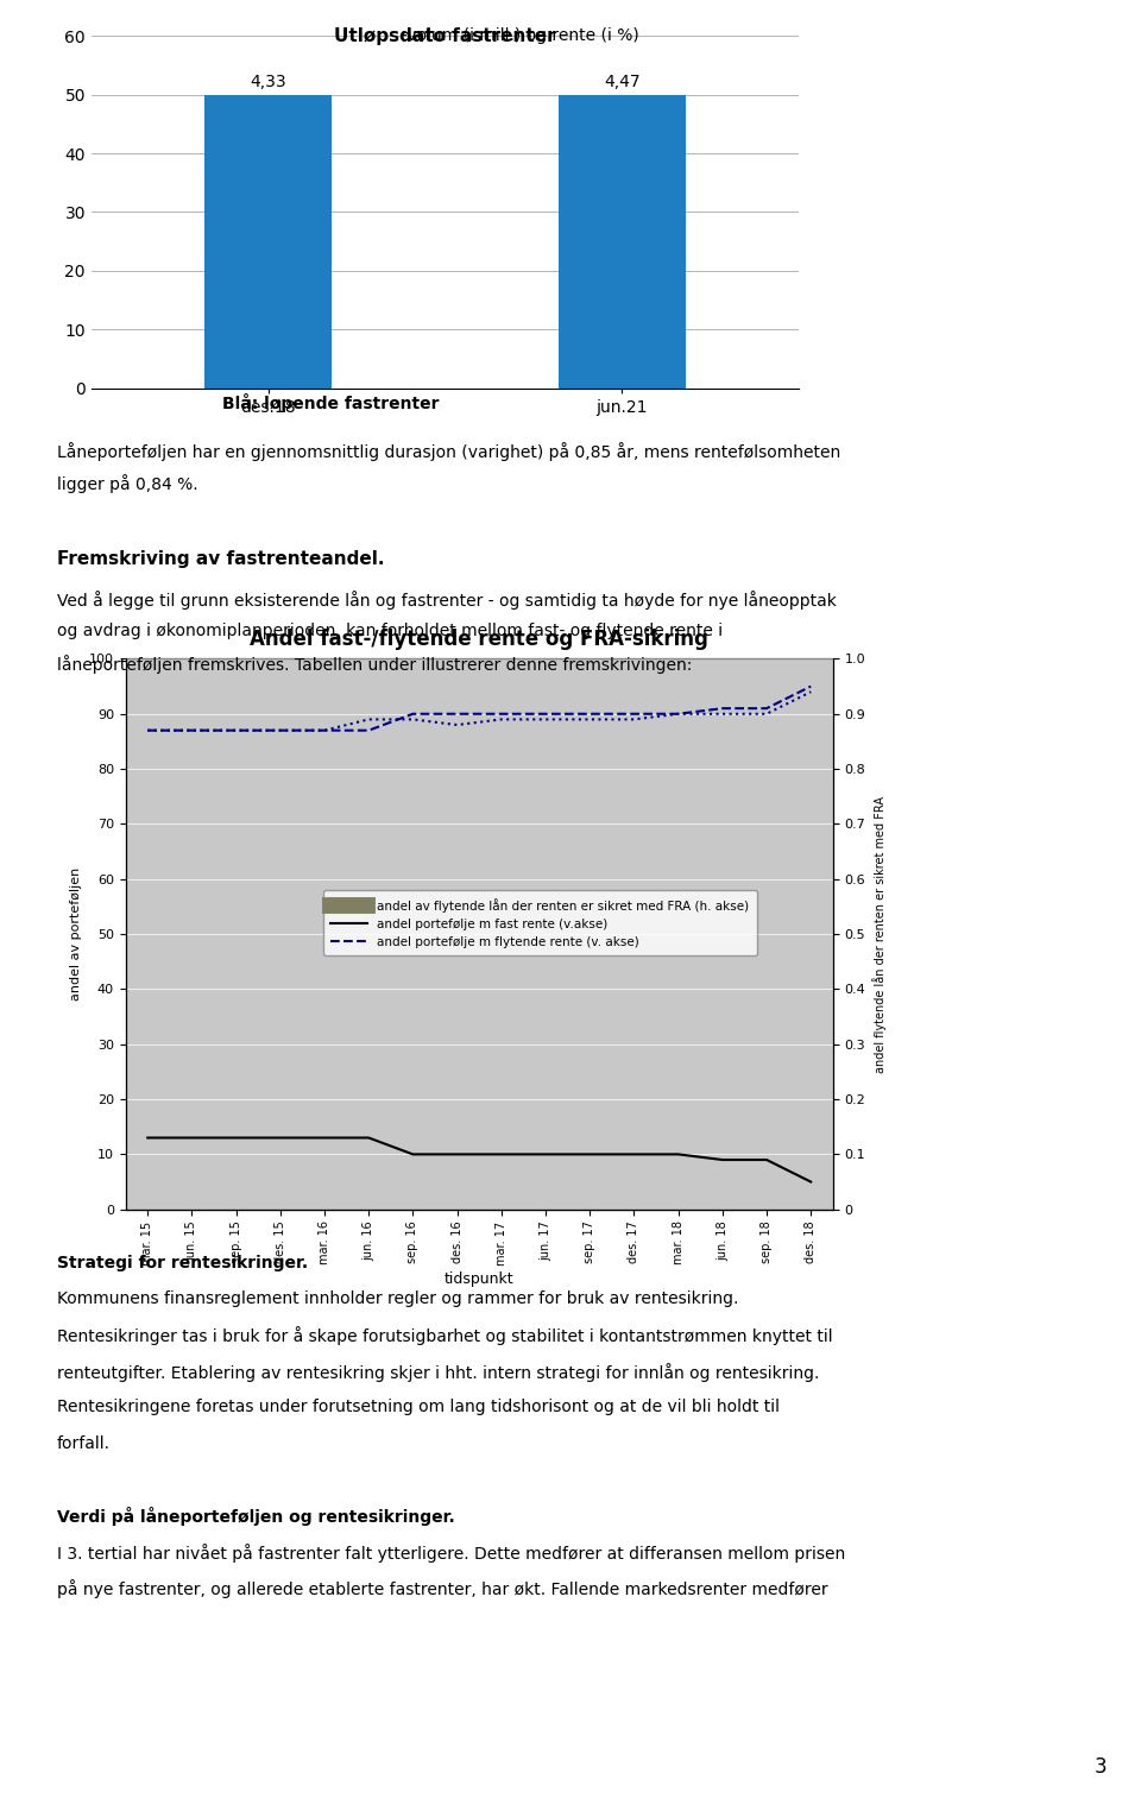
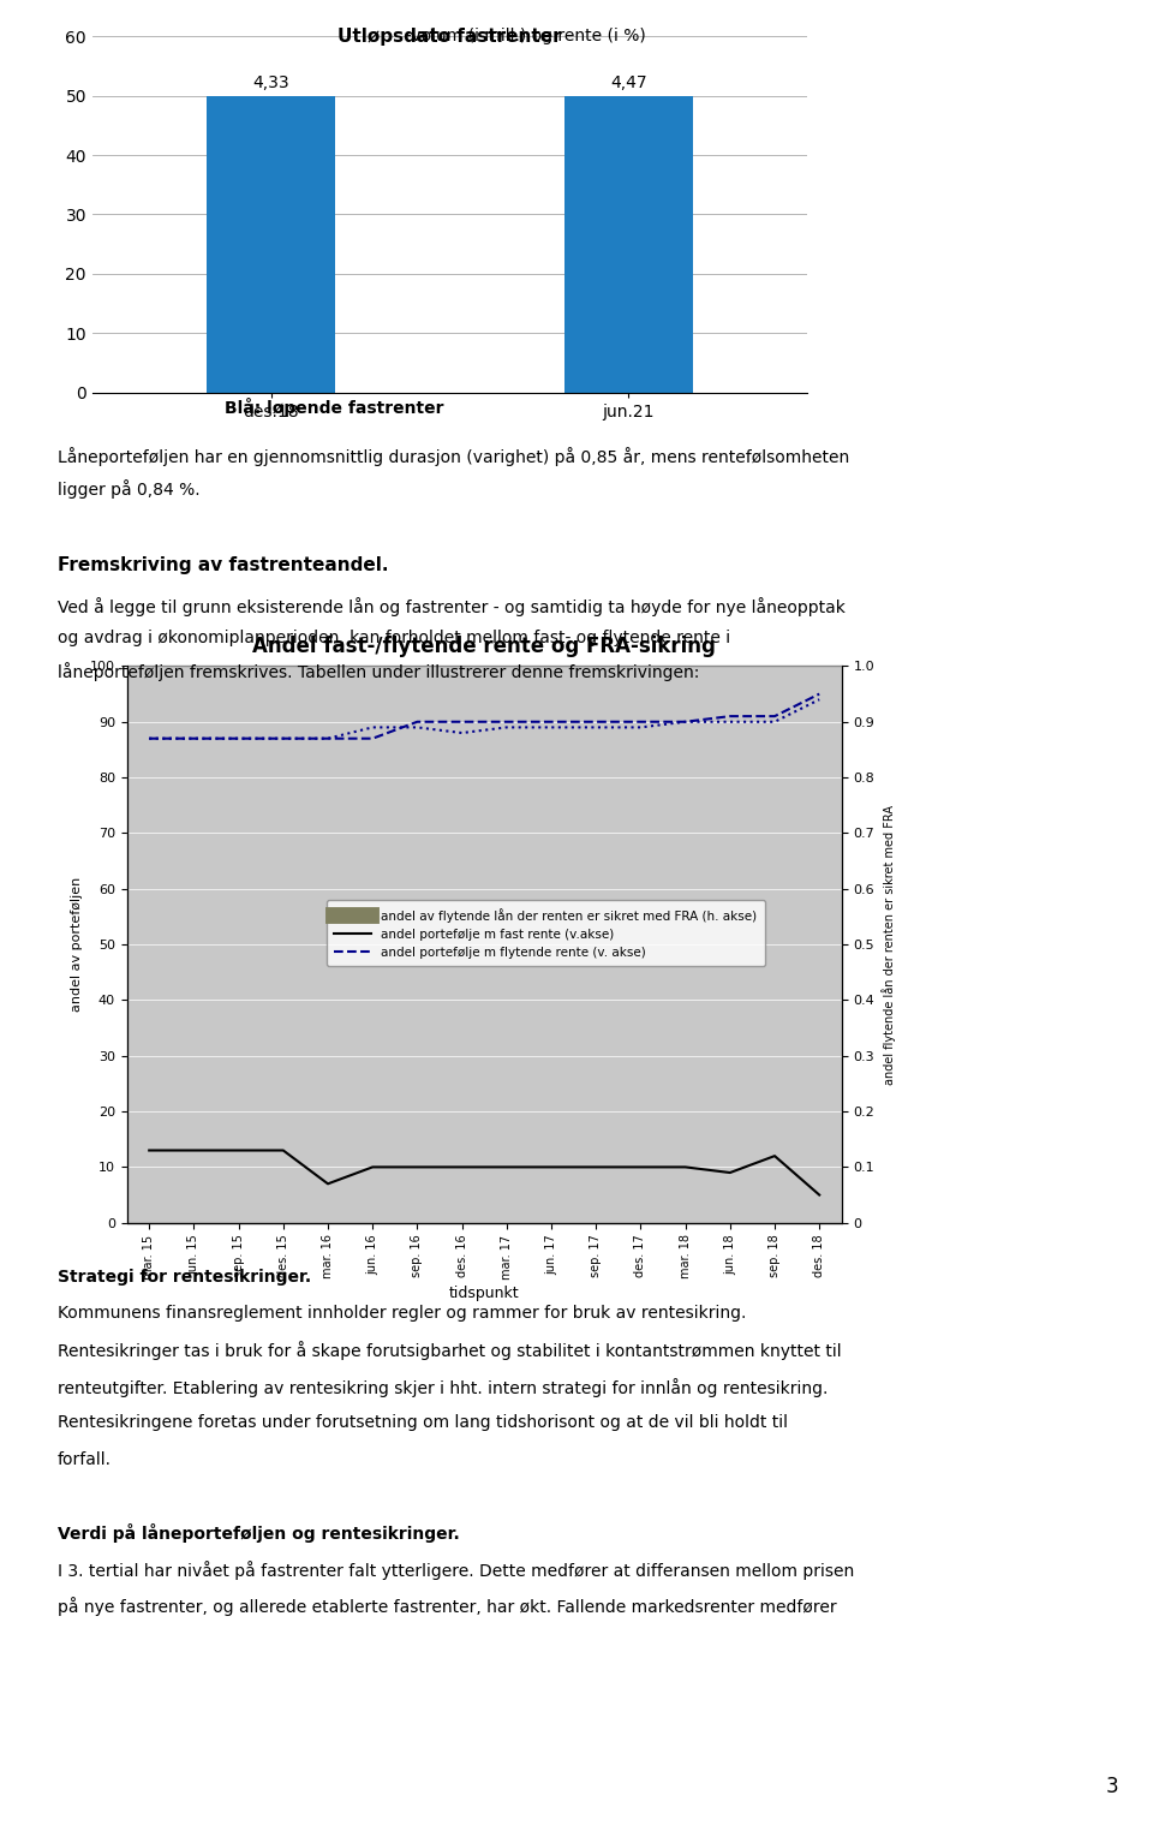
andel portefølje m fast rente (v.akse)/mar. 16: 13 -> 7
andel portefølje m fast rente (v.akse)/jun. 16: 13 -> 10
andel portefølje m fast rente (v.akse)/sep. 18: 9 -> 12
